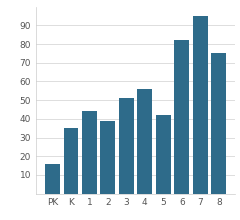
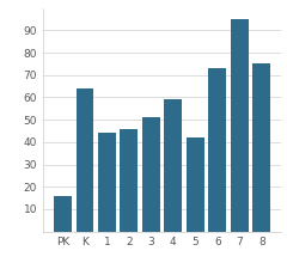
K: 35 -> 64
2: 39 -> 46
4: 56 -> 59
6: 82 -> 73
